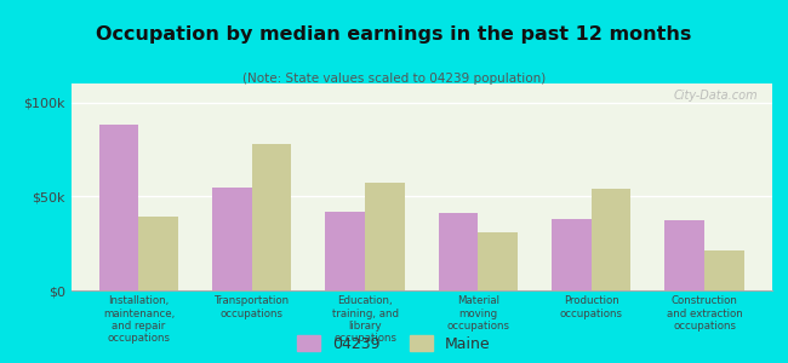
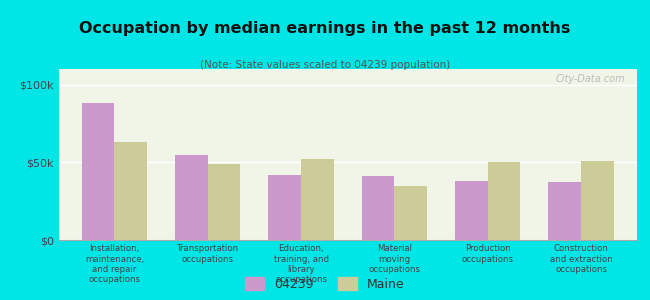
Maine/Installation, maintenance, and repair occupations: $39k -> $63k
Maine/Transportation occupations: $78k -> $49k
Maine/Education, training, and library occupations: $57k -> $52k
Maine/Material moving occupations: $31k -> $35k
Maine/Production occupations: $54k -> $50k
Maine/Construction and extraction occupations: $21k -> $51k
